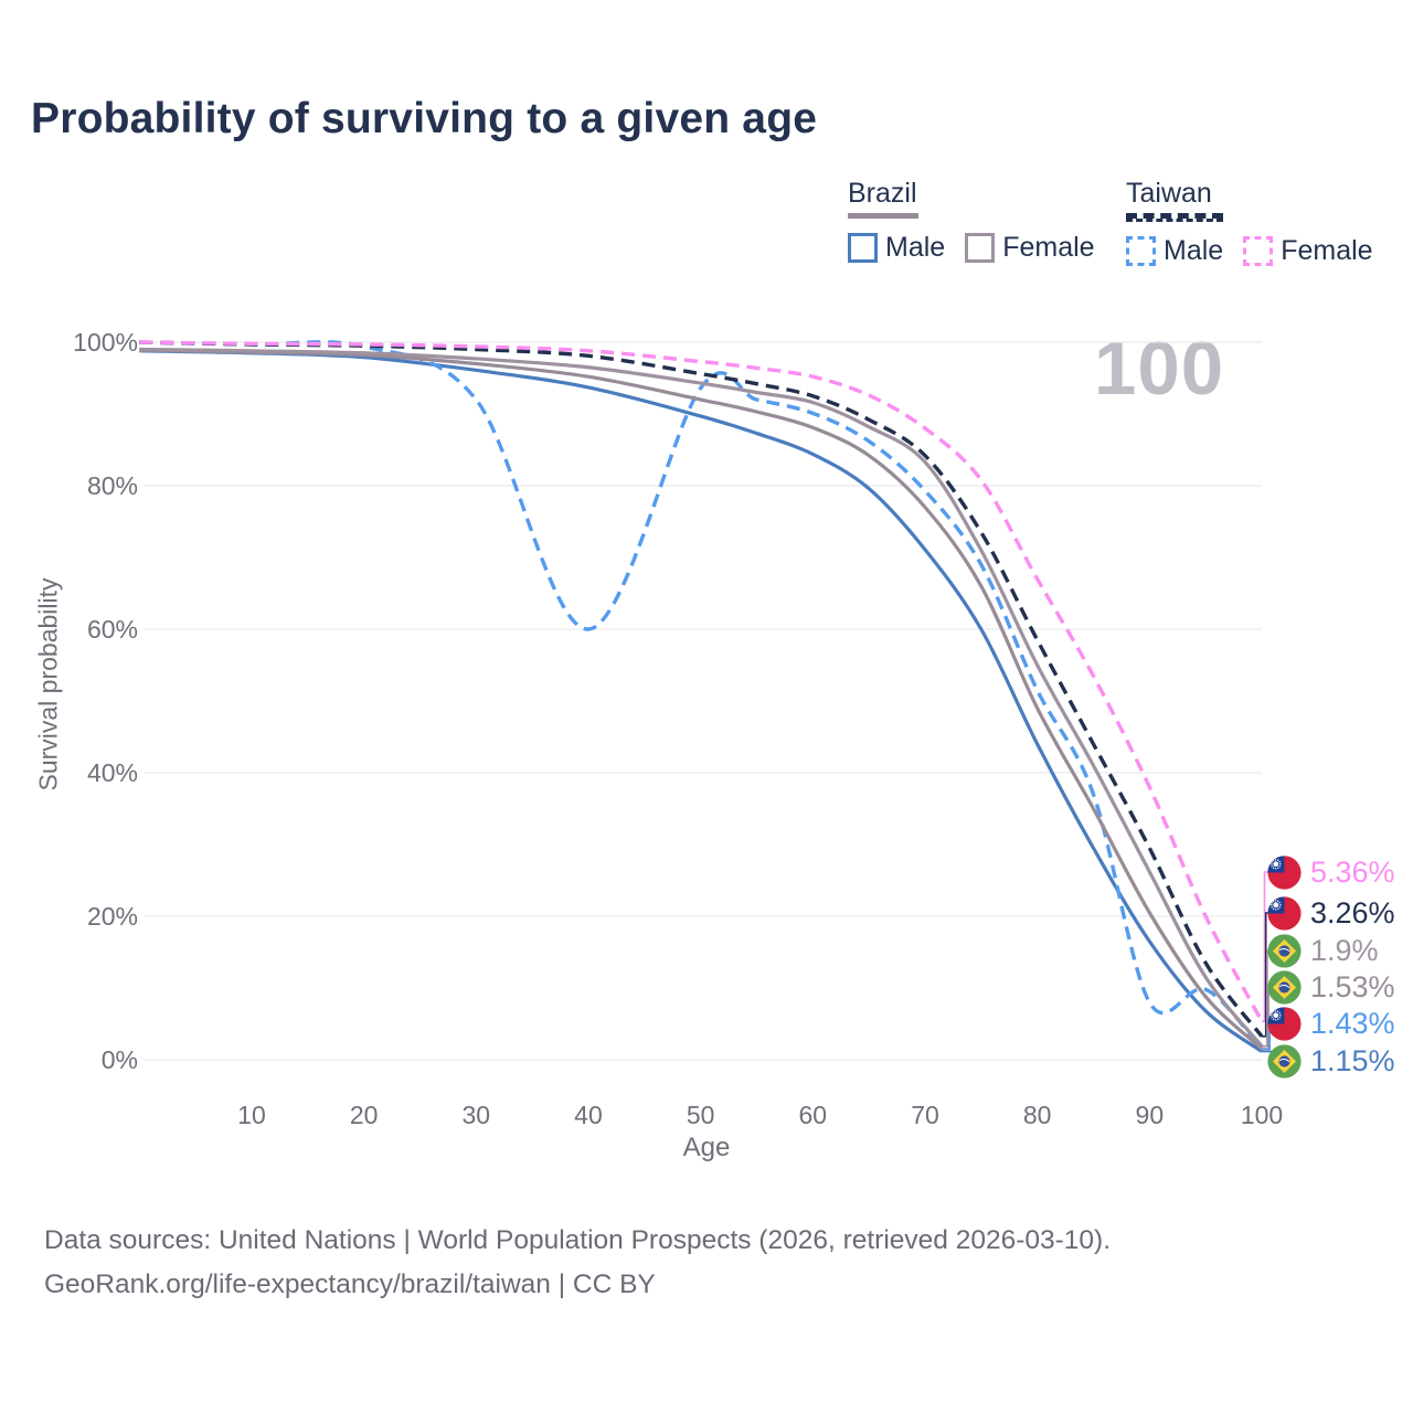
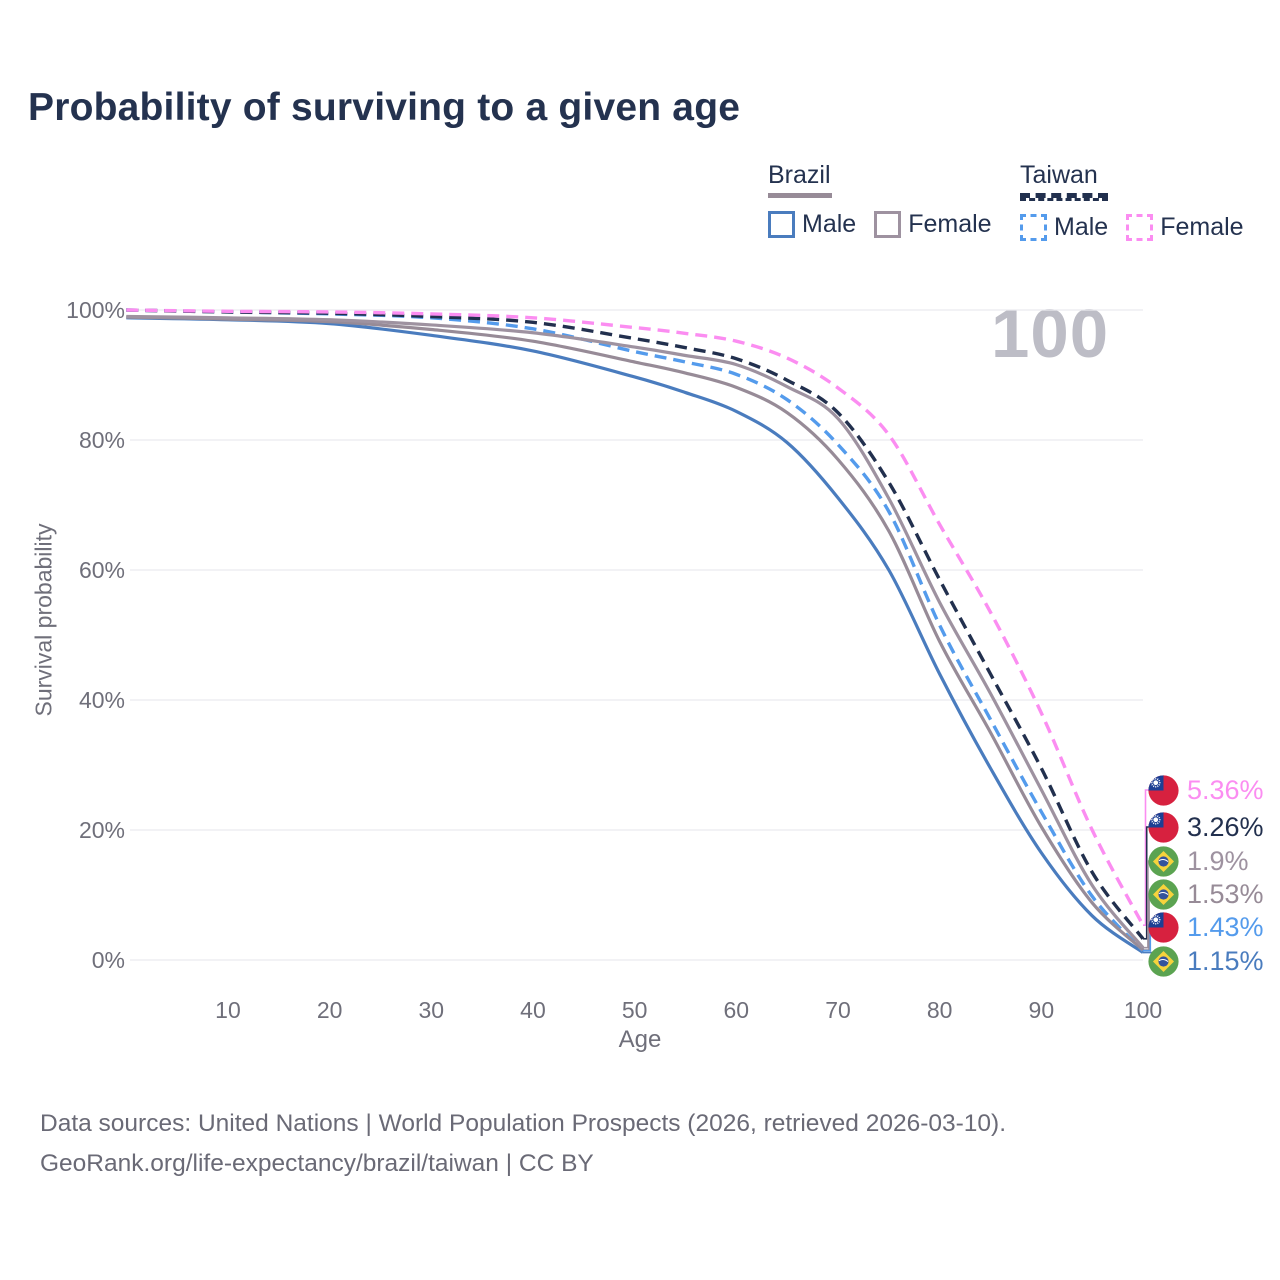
Taiwan Male/30: 92% -> 99%
Taiwan Male/40: 60% -> 97%
Taiwan Male/90: 8% -> 23%
